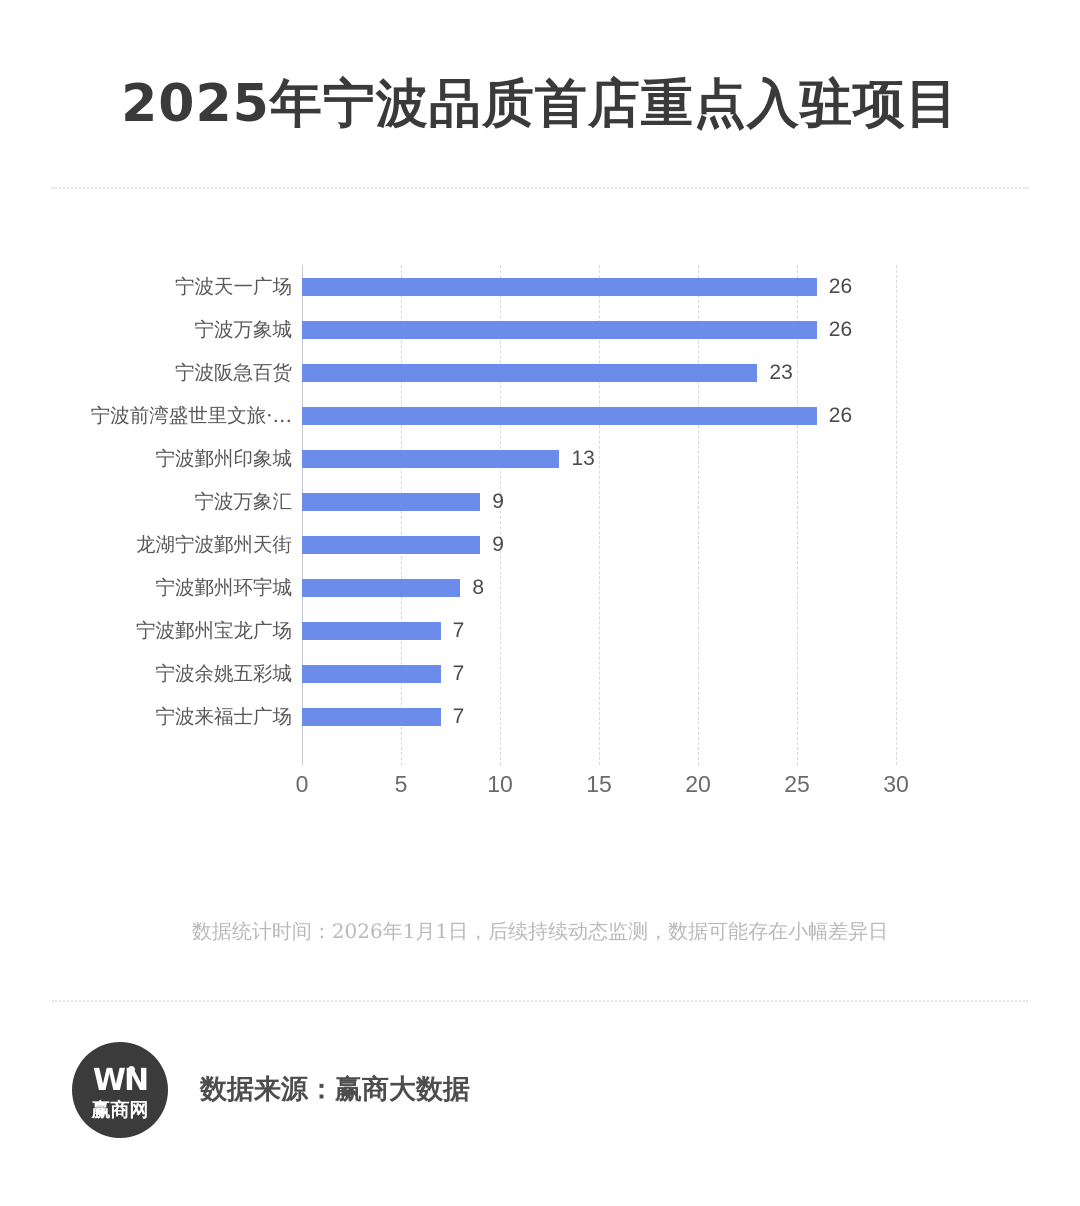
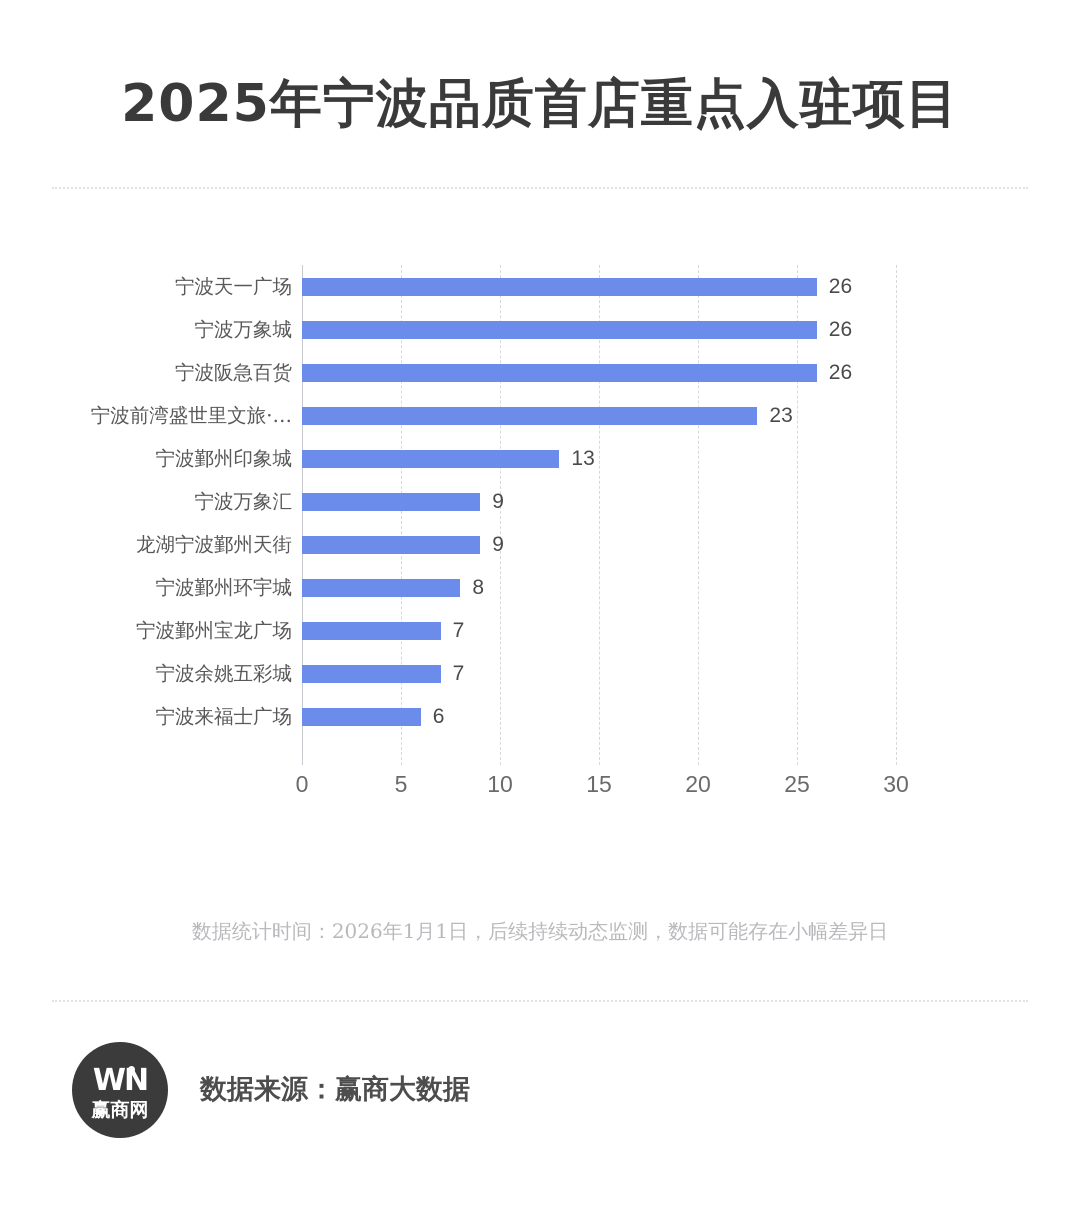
宁波阪急百货: 23 -> 26
宁波前湾盛世里文旅·…: 26 -> 23
宁波来福士广场: 7 -> 6
